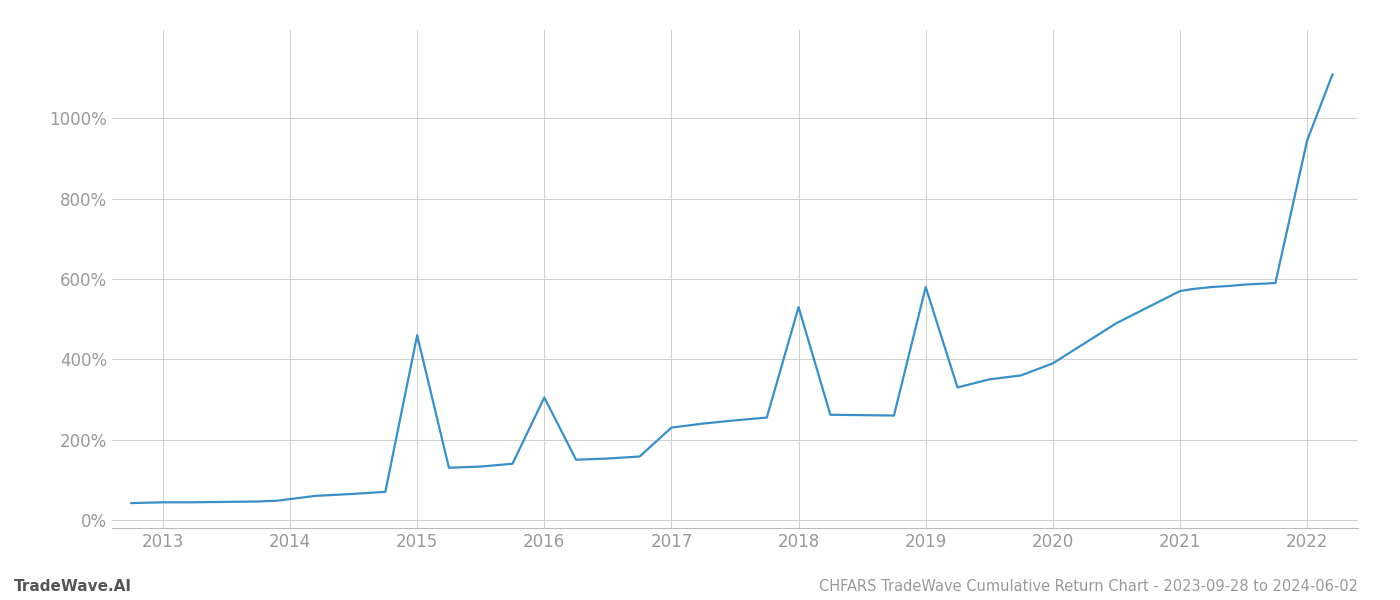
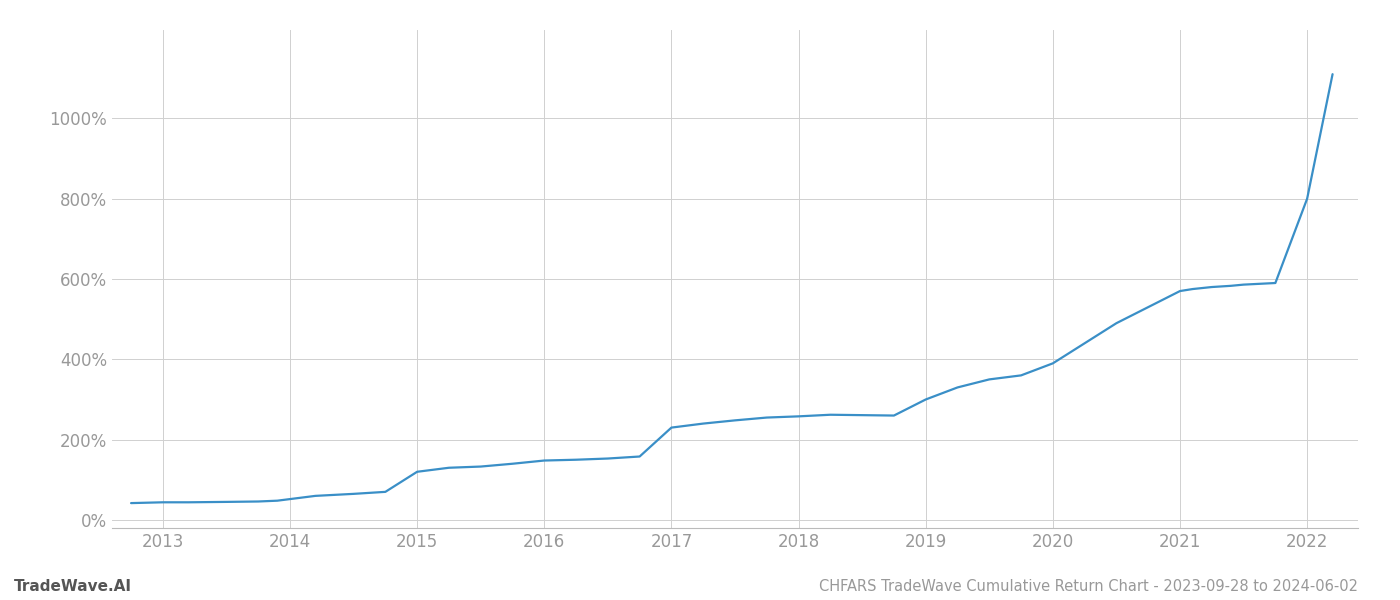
2015: 460% -> 120%
2016: 305% -> 148%
2018: 530% -> 258%
2019: 580% -> 300%
2022: 945% -> 800%
